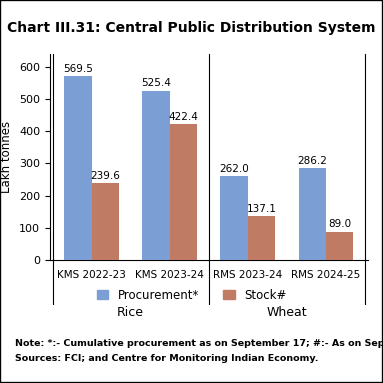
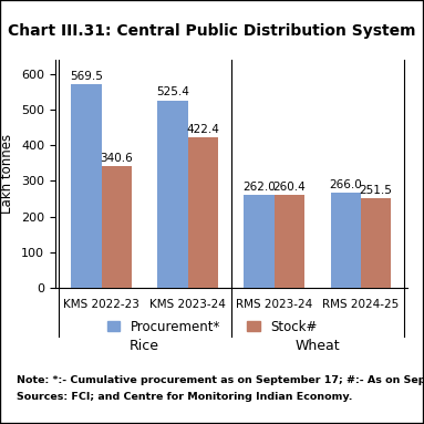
Stock#/KMS 2022-23: 239.6 -> 340.6
Stock#/RMS 2023-24: 137.1 -> 260.4
Procurement*/RMS 2024-25: 286.2 -> 266.0
Stock#/RMS 2024-25: 89.0 -> 251.5
